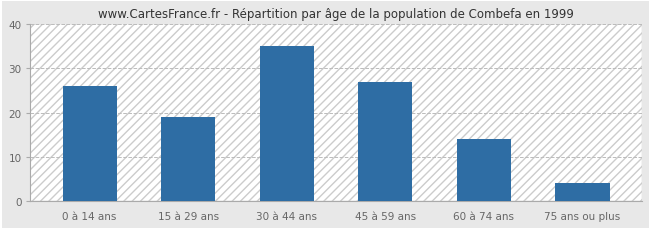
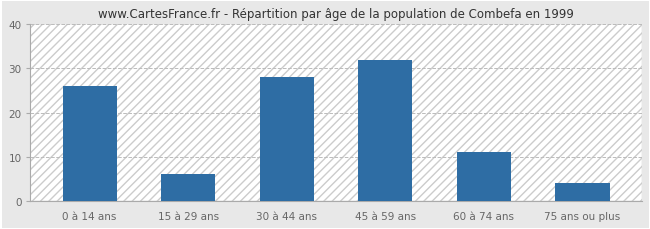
15 à 29 ans: 19 -> 6
30 à 44 ans: 35 -> 28
45 à 59 ans: 27 -> 32
60 à 74 ans: 14 -> 11
